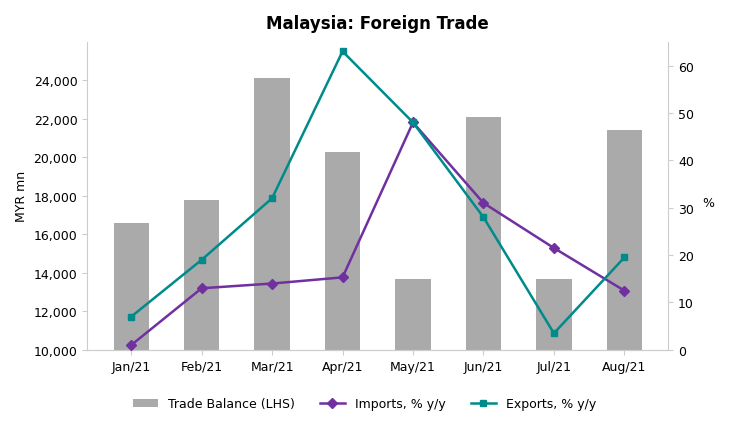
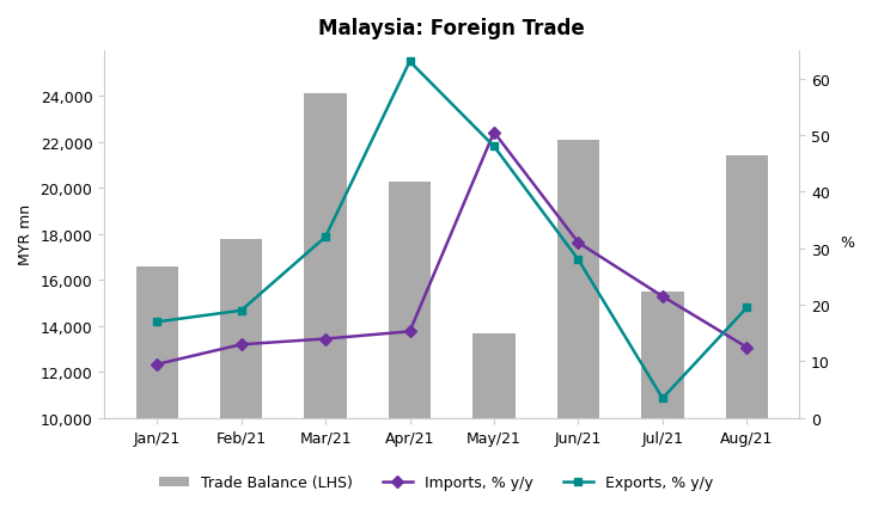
Imports, % y/y/Jan/21: 1.0 -> 9.5
Exports, % y/y/Jan/21: 7.0 -> 17.0
Imports, % y/y/May/21: 48.0 -> 50.5
Trade Balance (LHS)/Jul/21: 13,700 -> 15,500
